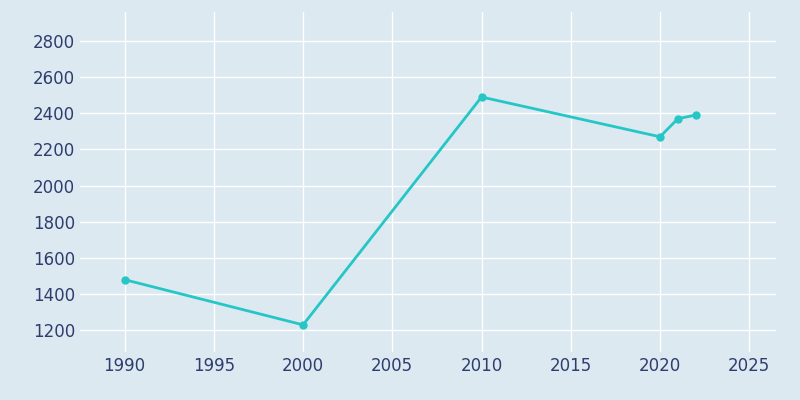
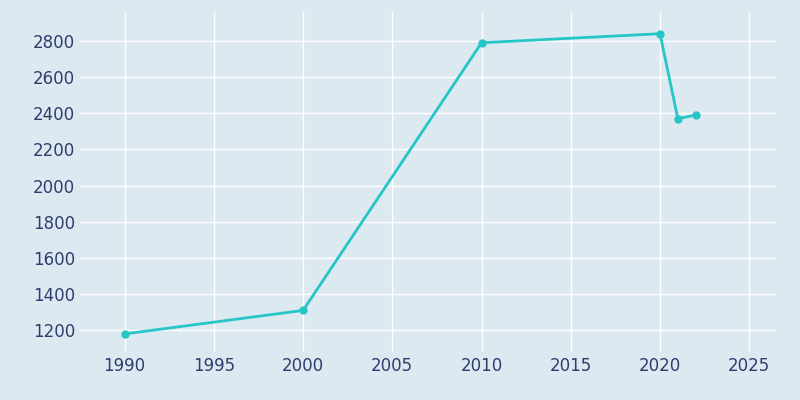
1990: 1480 -> 1180
2000: 1230 -> 1310
2010: 2490 -> 2790
2020: 2270 -> 2840
